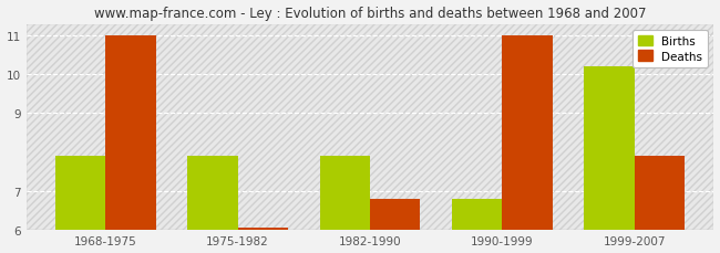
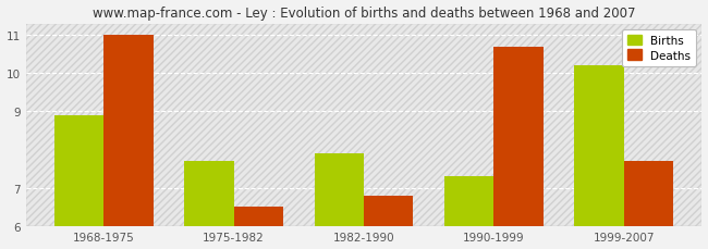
Births/1968-1975: 7.9 -> 8.9
Births/1975-1982: 7.9 -> 7.7
Deaths/1975-1982: 6.05 -> 6.50
Births/1990-1999: 6.8 -> 7.3
Deaths/1990-1999: 11.00 -> 10.70
Deaths/1999-2007: 7.90 -> 7.70
